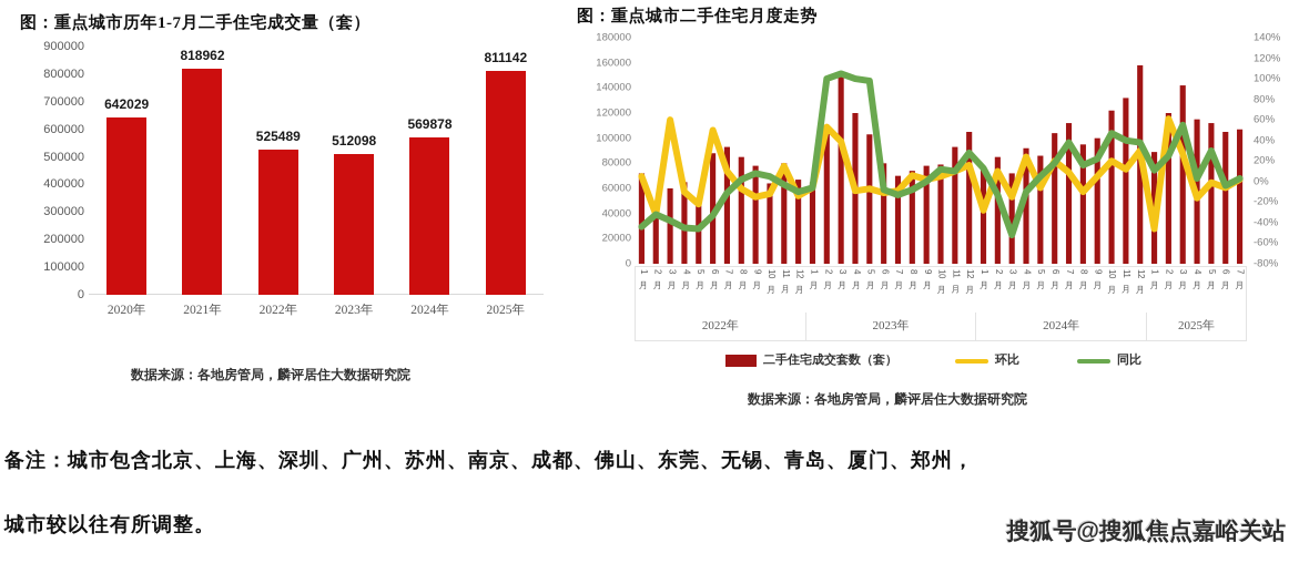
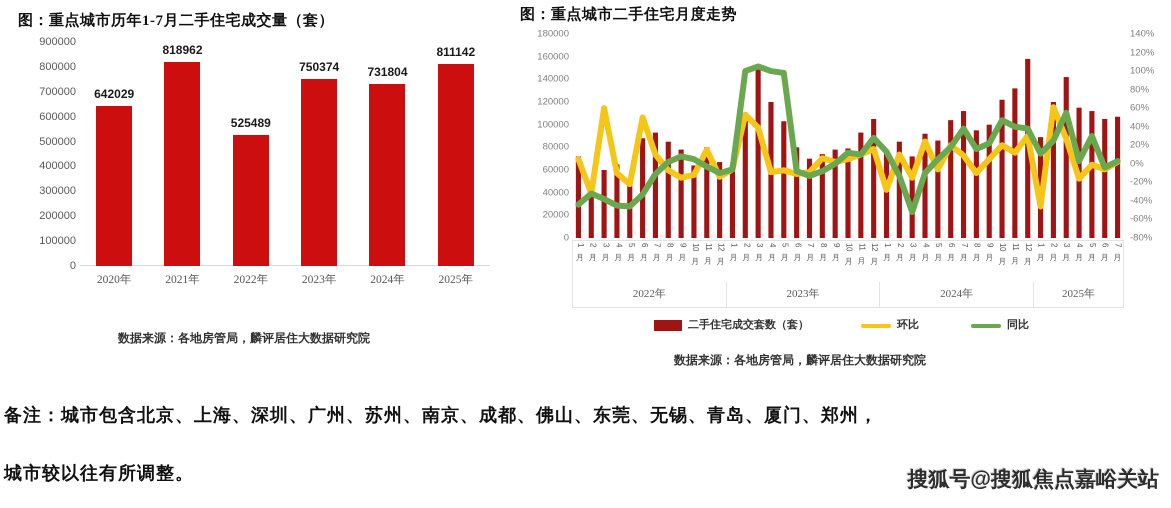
图：重点城市历年1-7月二手住宅成交量（套）/2023年: 512098 -> 750374
图：重点城市历年1-7月二手住宅成交量（套）/2024年: 569878 -> 731804
